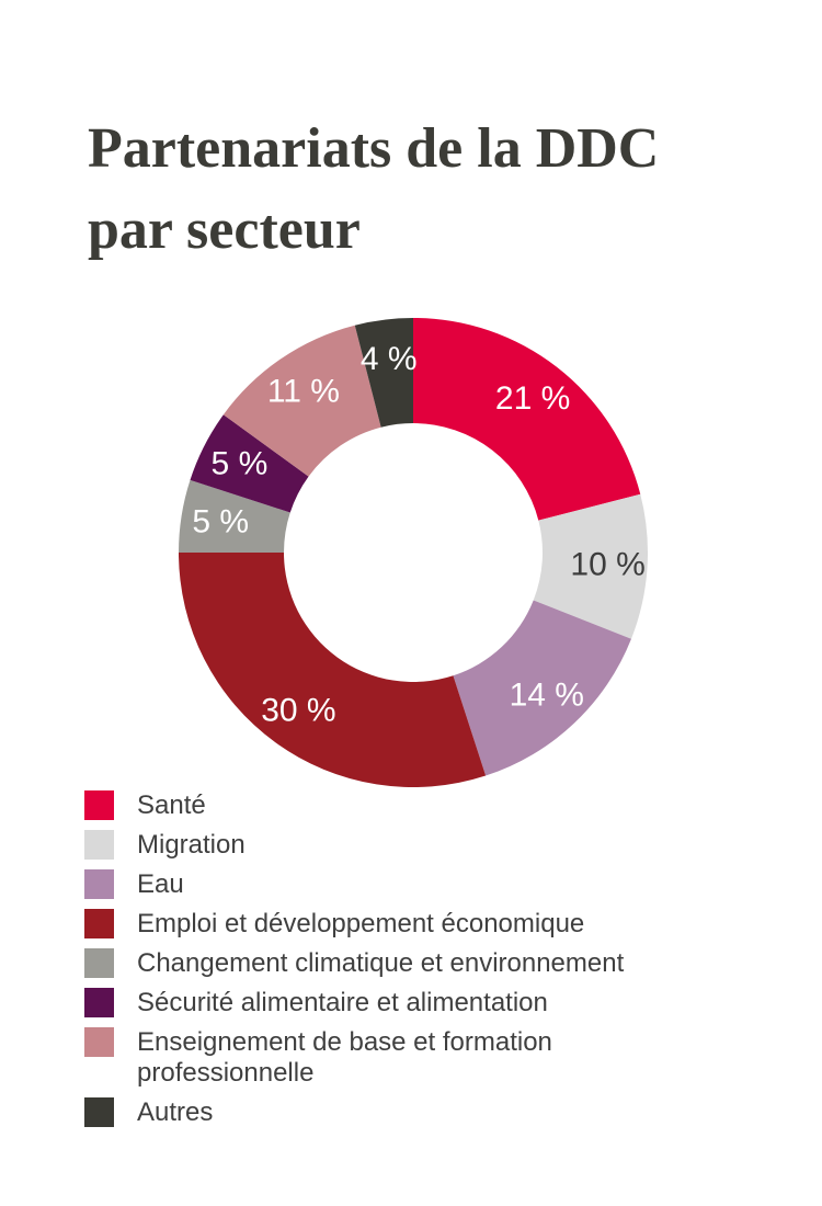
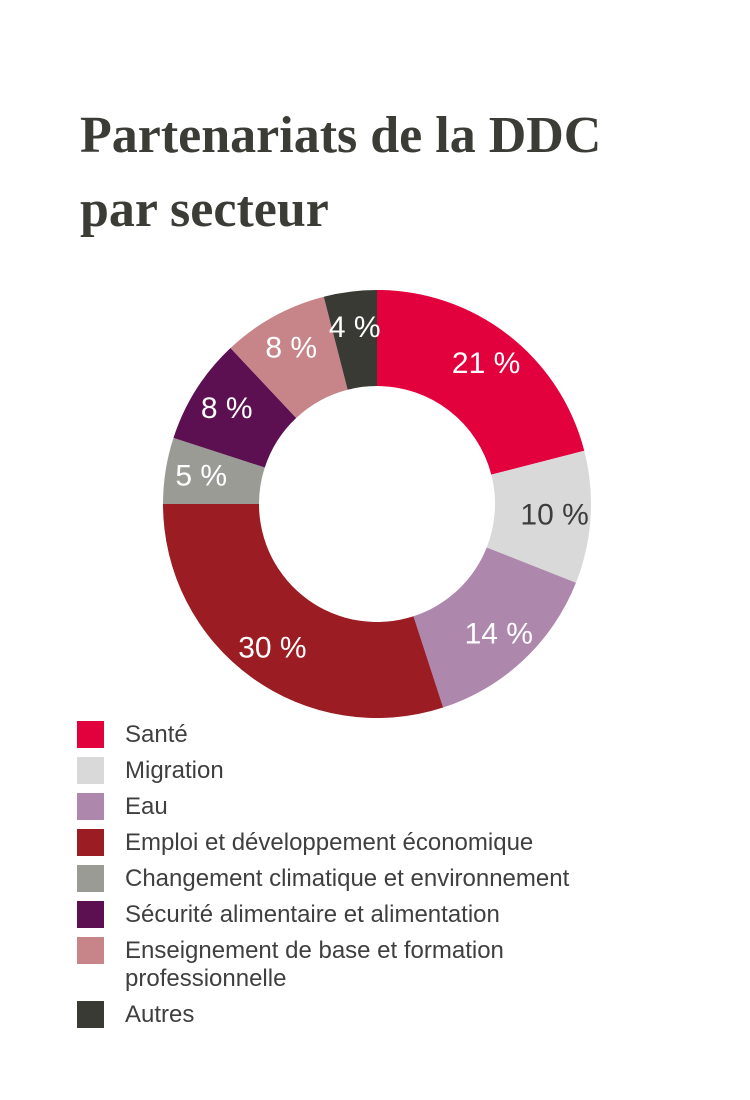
Sécurité alimentaire et alimentation: 5 -> 8
Enseignement de base et formation professionnelle: 11 -> 8
